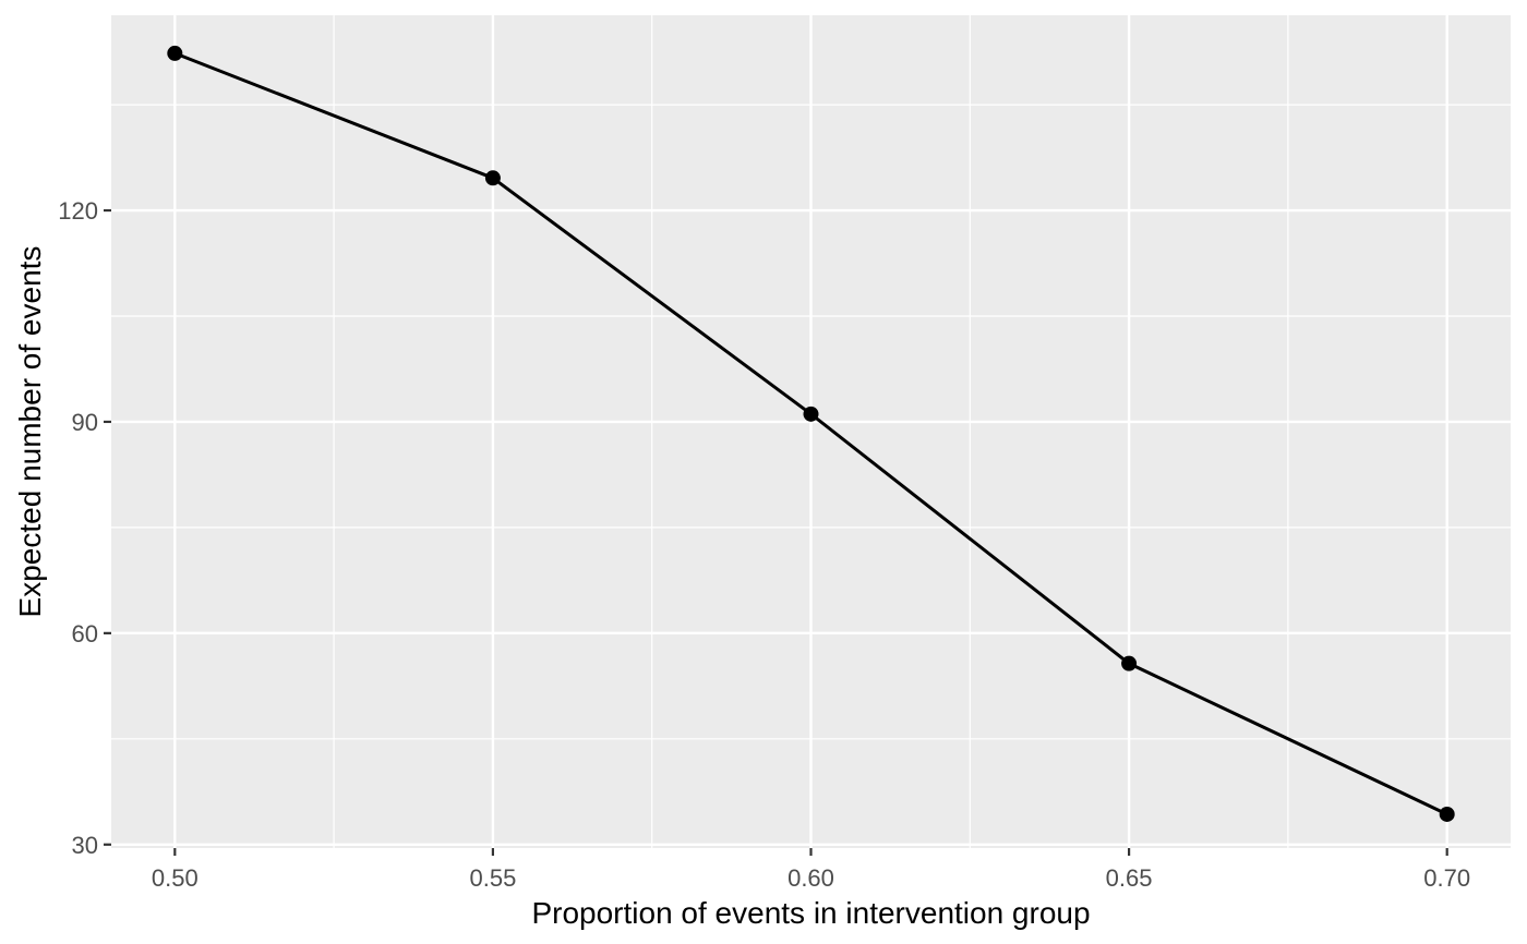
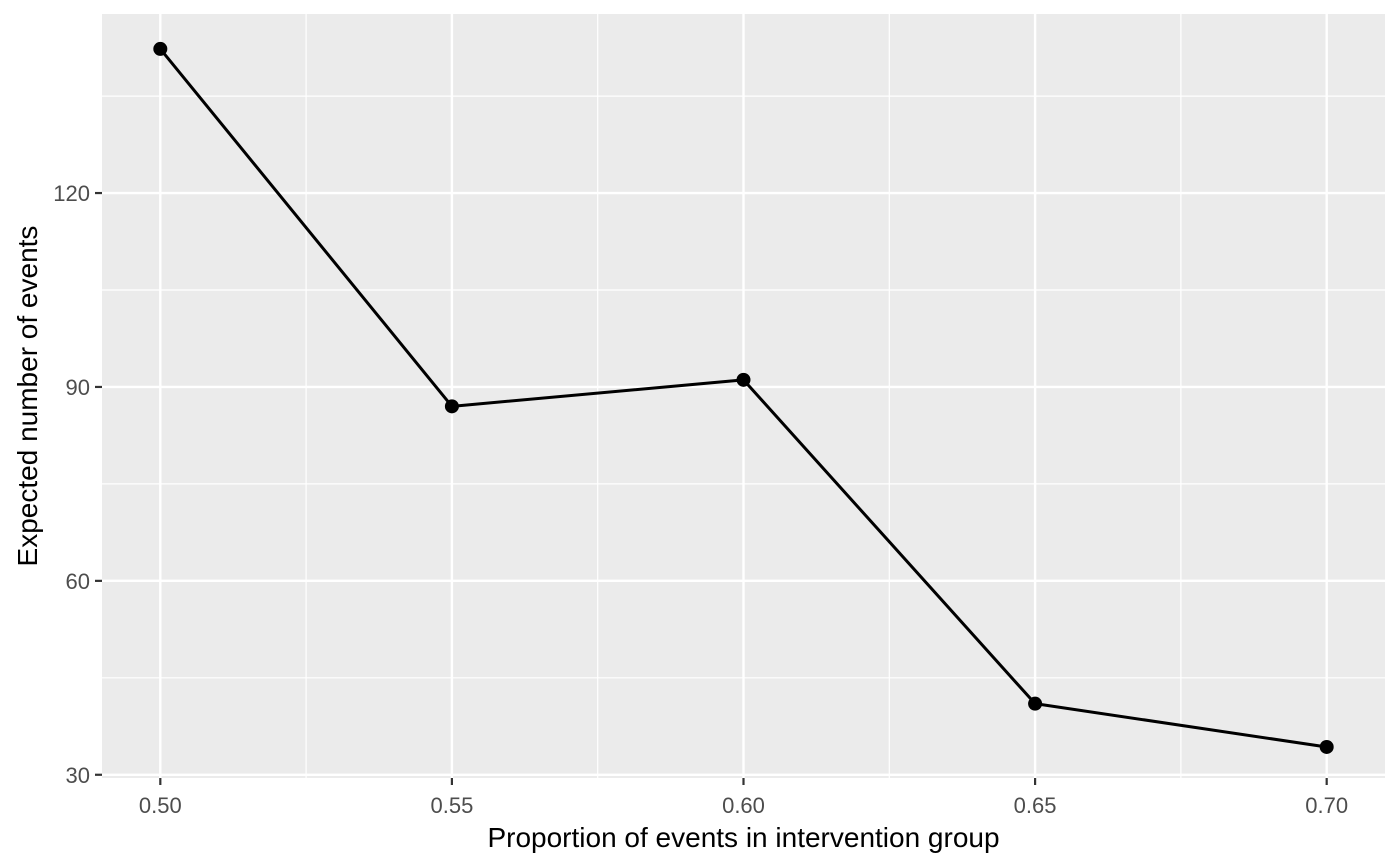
0.55: 125 -> 87
0.65: 56 -> 41
